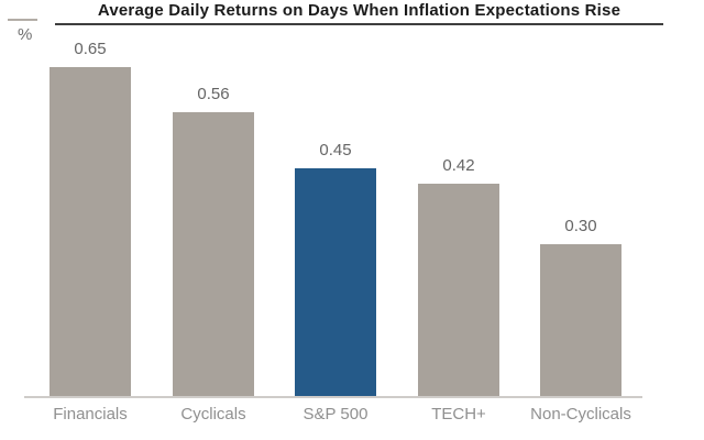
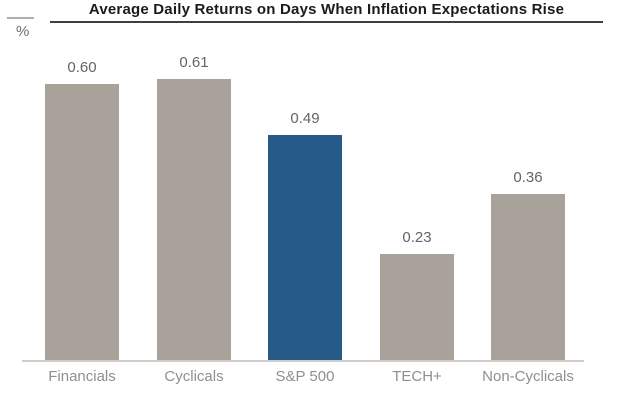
Financials: 0.65 -> 0.60
Cyclicals: 0.56 -> 0.61
S&P 500: 0.45 -> 0.49
TECH+: 0.42 -> 0.23
Non-Cyclicals: 0.30 -> 0.36
